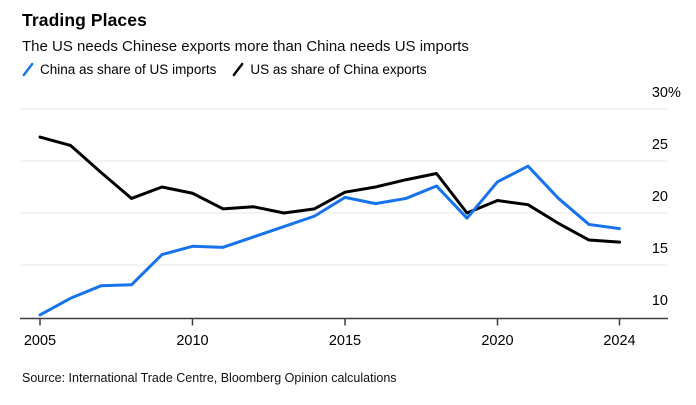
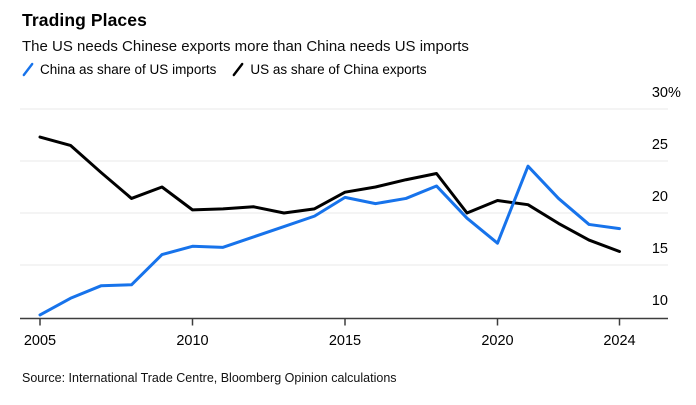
US as share of China exports/2010: 21.9 -> 20.3
China as share of US imports/2020: 23.0 -> 17.1
US as share of China exports/2024: 17.2 -> 16.3
